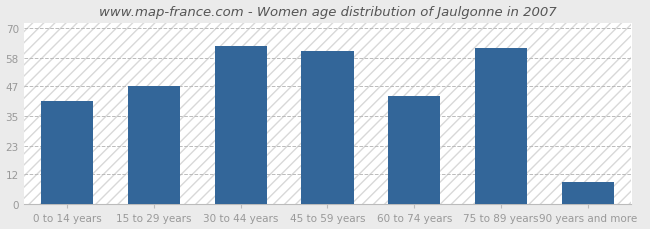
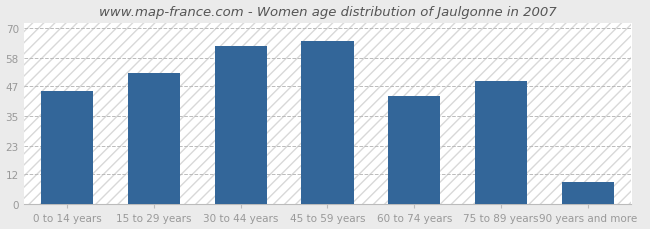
0 to 14 years: 41 -> 45
15 to 29 years: 47 -> 52
45 to 59 years: 61 -> 65
75 to 89 years: 62 -> 49
